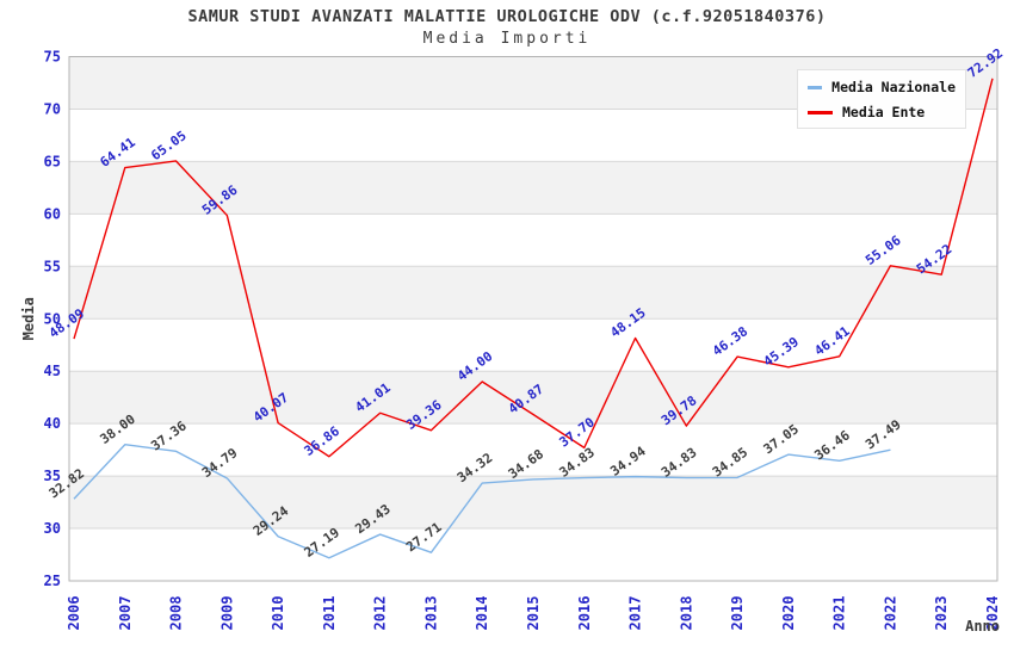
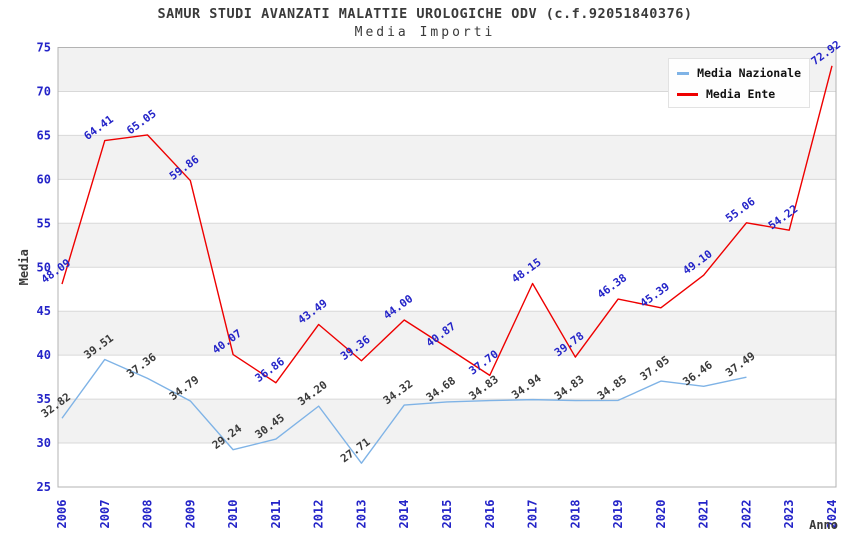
Media Nazionale/2007: 38.00 -> 39.51
Media Nazionale/2011: 27.19 -> 30.45
Media Nazionale/2012: 29.43 -> 34.20
Media Ente/2012: 41.01 -> 43.49
Media Ente/2021: 46.41 -> 49.10
